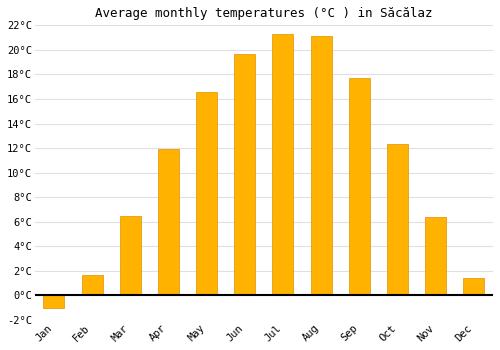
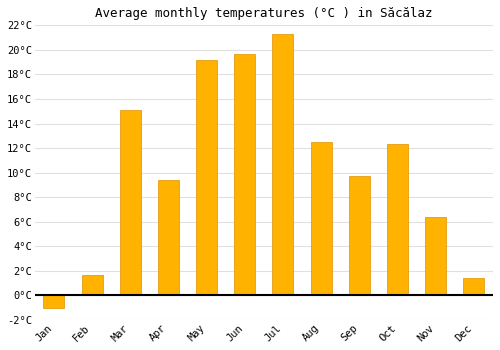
Mar: 6.5°C -> 15.1°C
Apr: 11.9°C -> 9.4°C
May: 16.6°C -> 19.2°C
Aug: 21.1°C -> 12.5°C
Sep: 17.7°C -> 9.7°C
